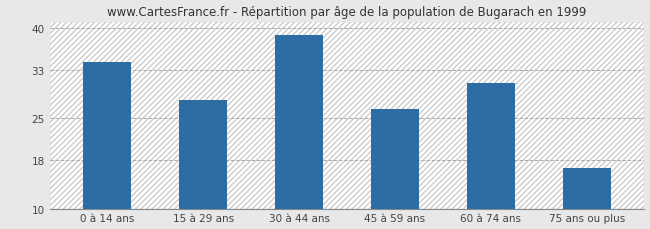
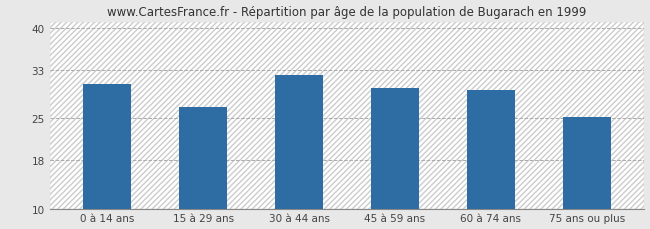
0 à 14 ans: 34.3 -> 30.6
15 à 29 ans: 28.0 -> 26.8
30 à 44 ans: 38.8 -> 32.2
45 à 59 ans: 26.5 -> 30.0
60 à 74 ans: 30.8 -> 29.6
75 ans ou plus: 16.8 -> 25.2
